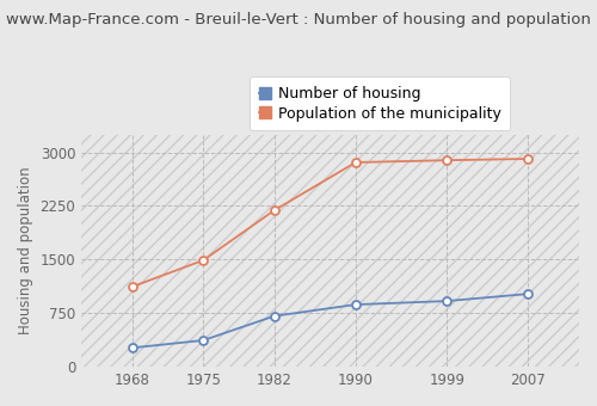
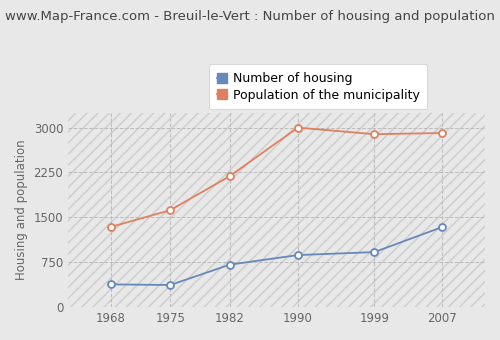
Number of housing/1968: 260 -> 380
Population of the municipality/1968: 1120 -> 1340
Population of the municipality/1975: 1490 -> 1620
Population of the municipality/1990: 2860 -> 3000
Number of housing/2007: 1020 -> 1340
